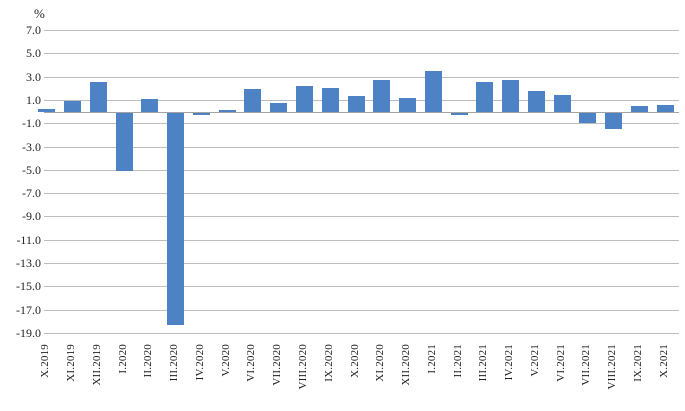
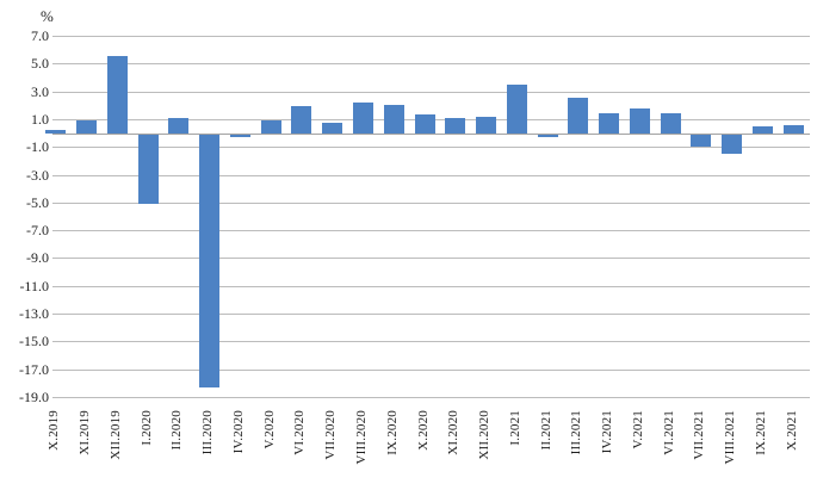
XII.2019: 2.5 -> 5.5
V.2020: 0.1 -> 0.9
XI.2020: 2.7 -> 1.1
IV.2021: 2.7 -> 1.4
